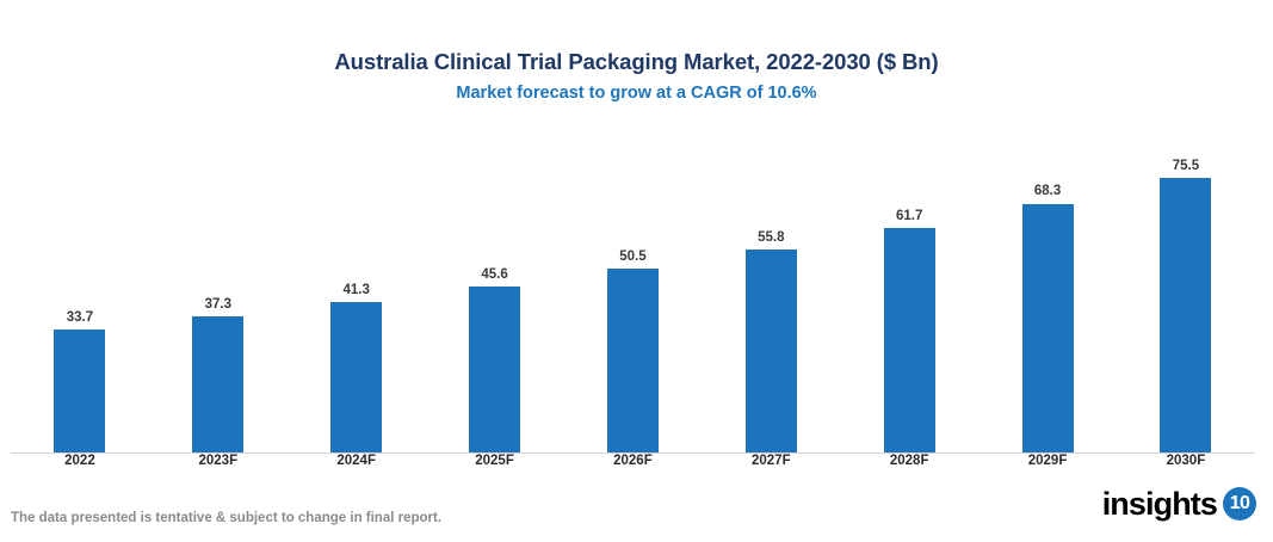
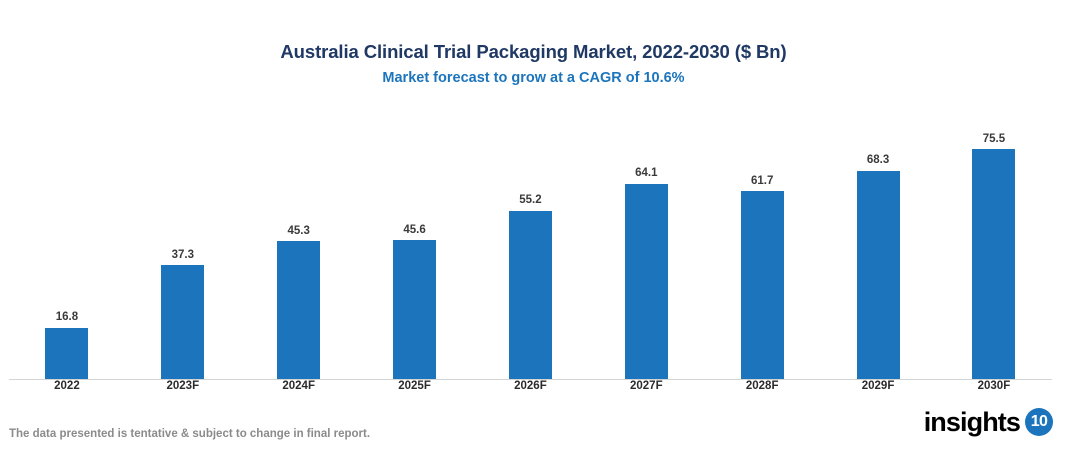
2022: 33.7 -> 16.8
2024F: 41.3 -> 45.3
2026F: 50.5 -> 55.2
2027F: 55.8 -> 64.1
